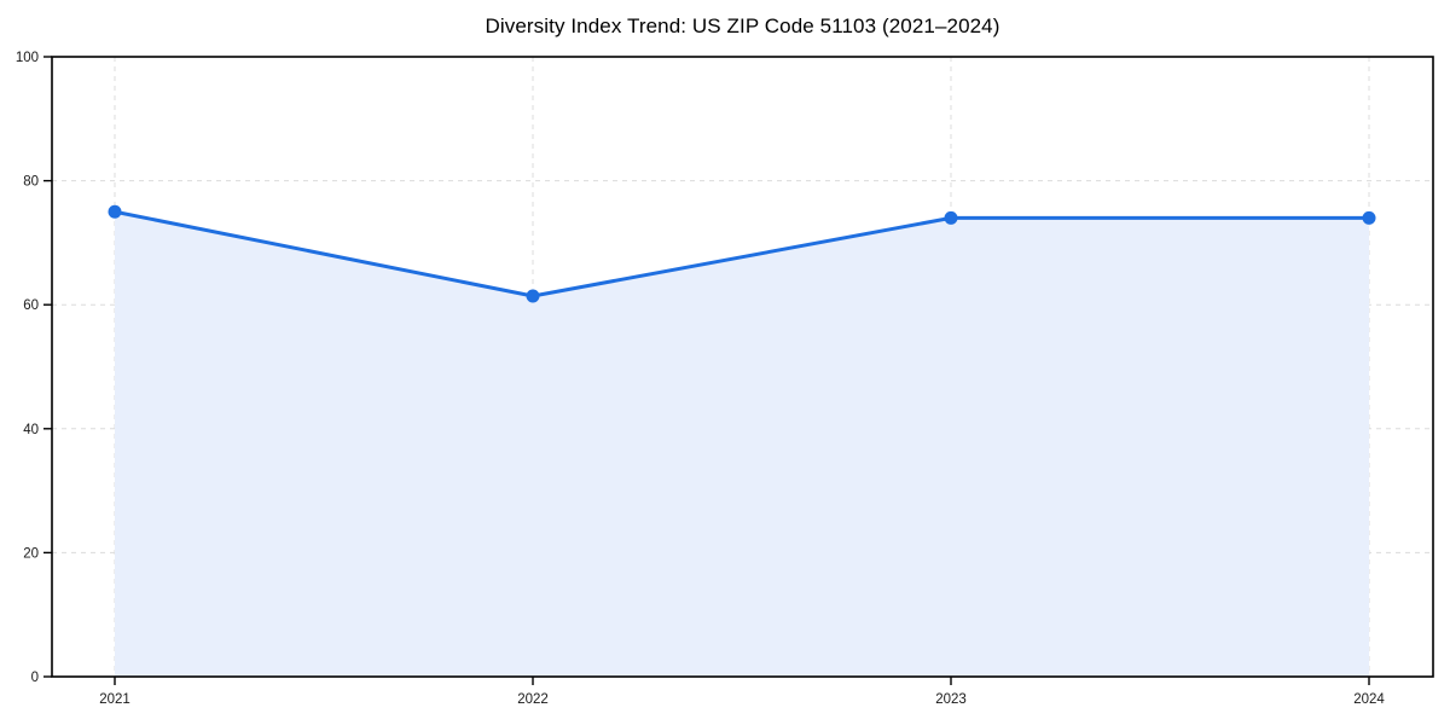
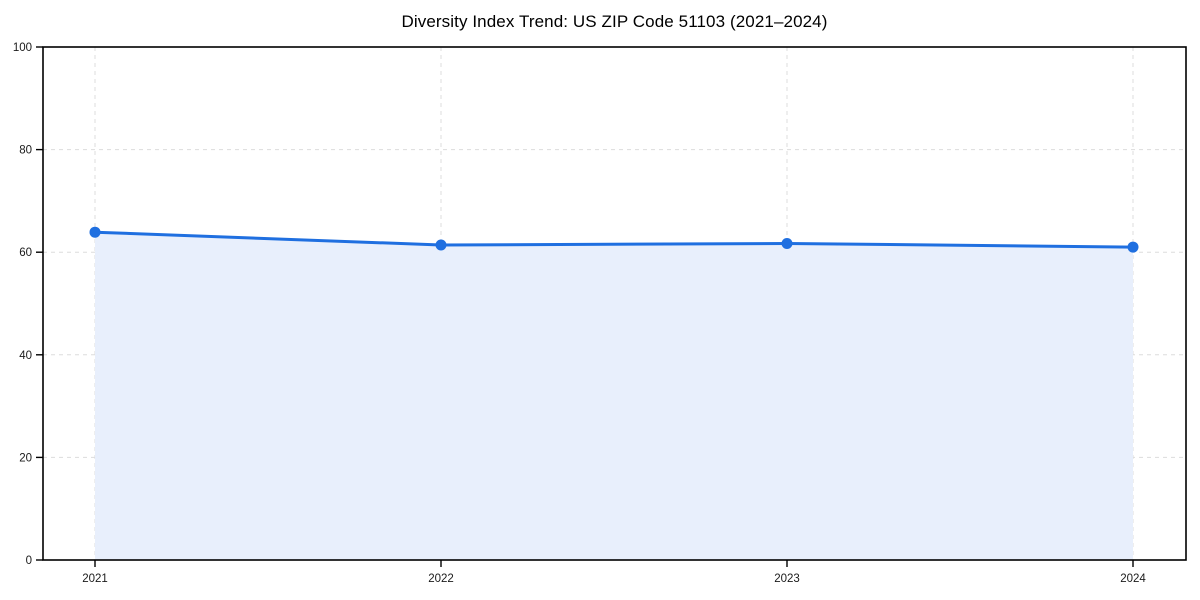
2021: 75 -> 64
2023: 74 -> 62
2024: 74 -> 61
